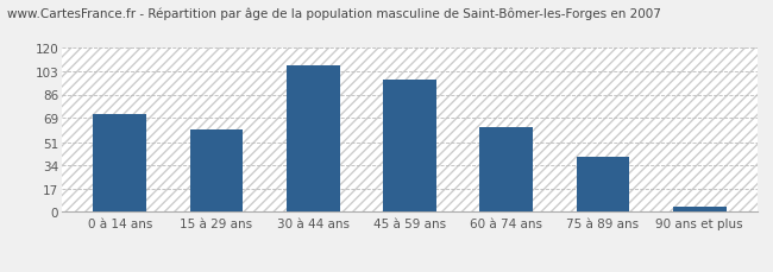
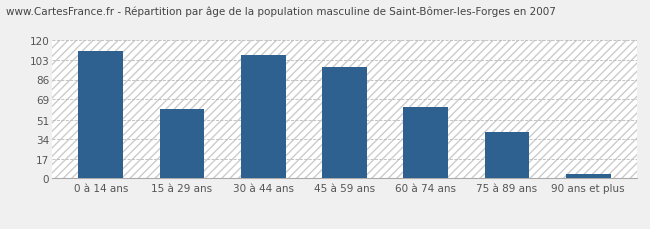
0 à 14 ans: 72 -> 111
